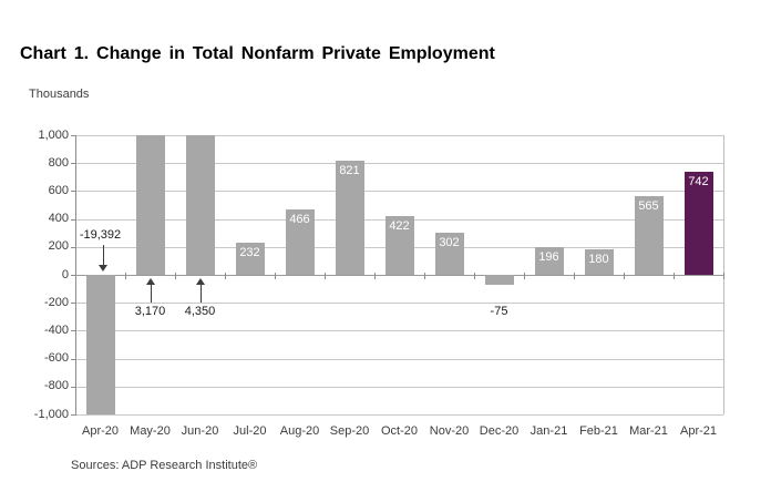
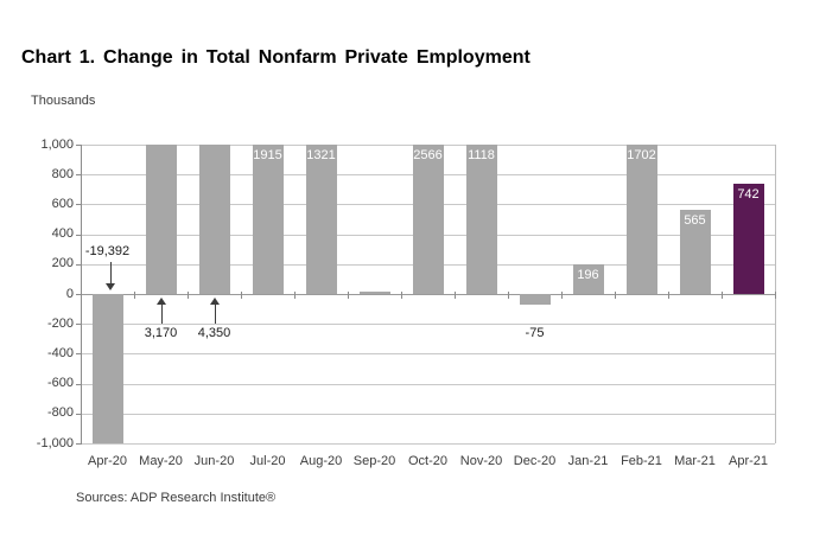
Jul-20: 232 -> 1915
Aug-20: 466 -> 1321
Sep-20: 821 -> 14
Oct-20: 422 -> 2566
Nov-20: 302 -> 1118
Feb-21: 180 -> 1702
